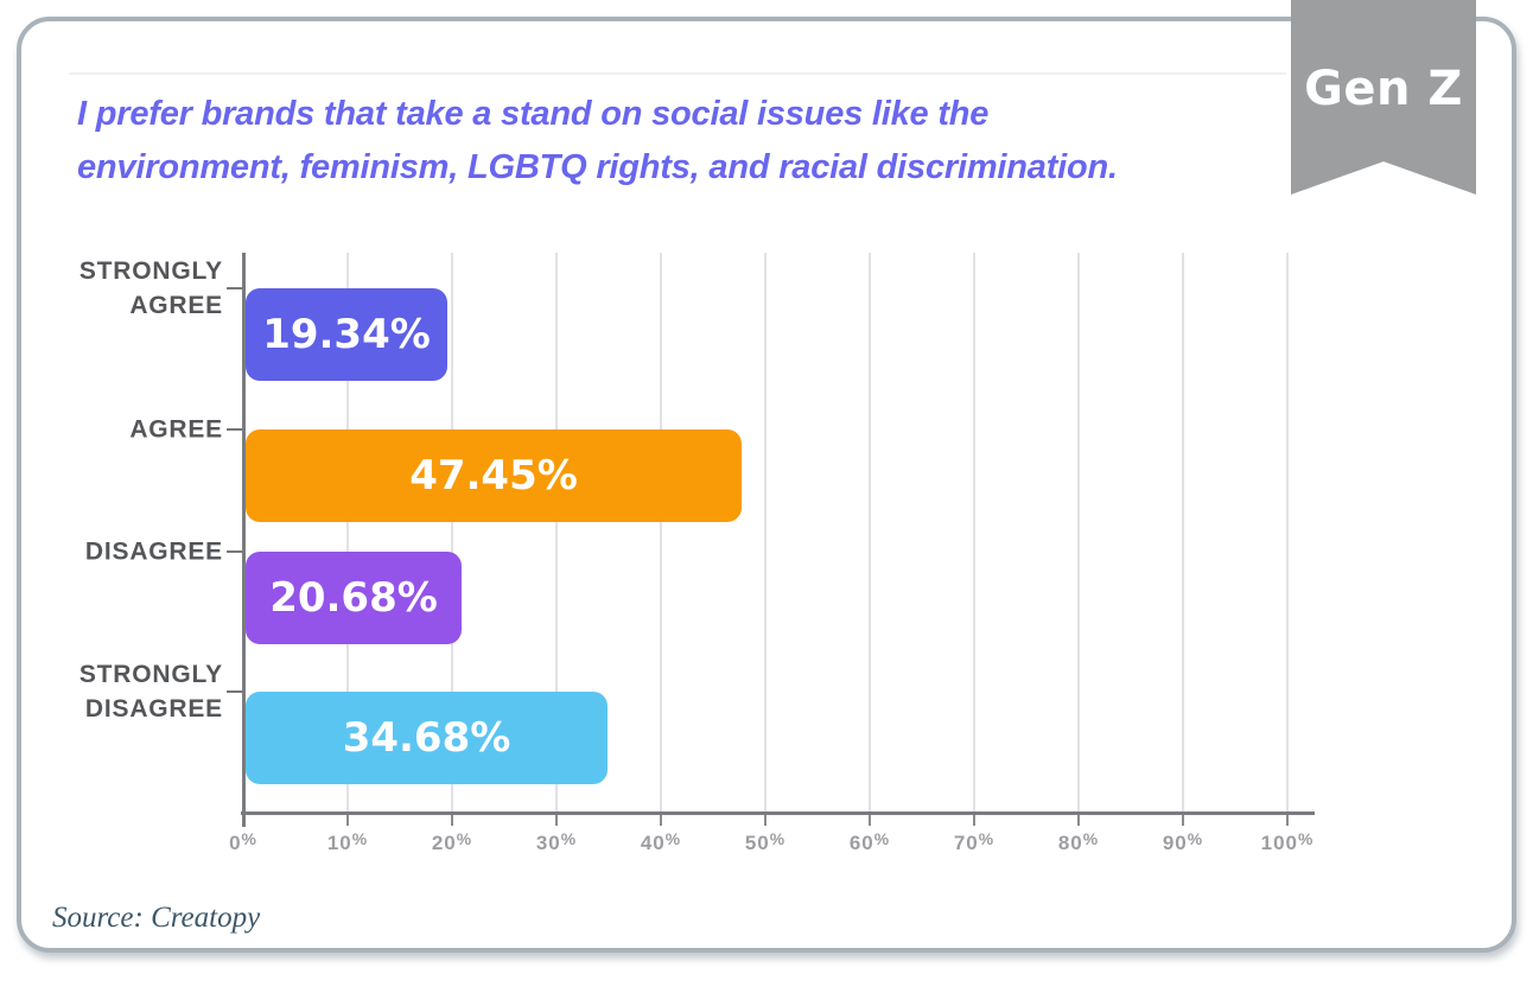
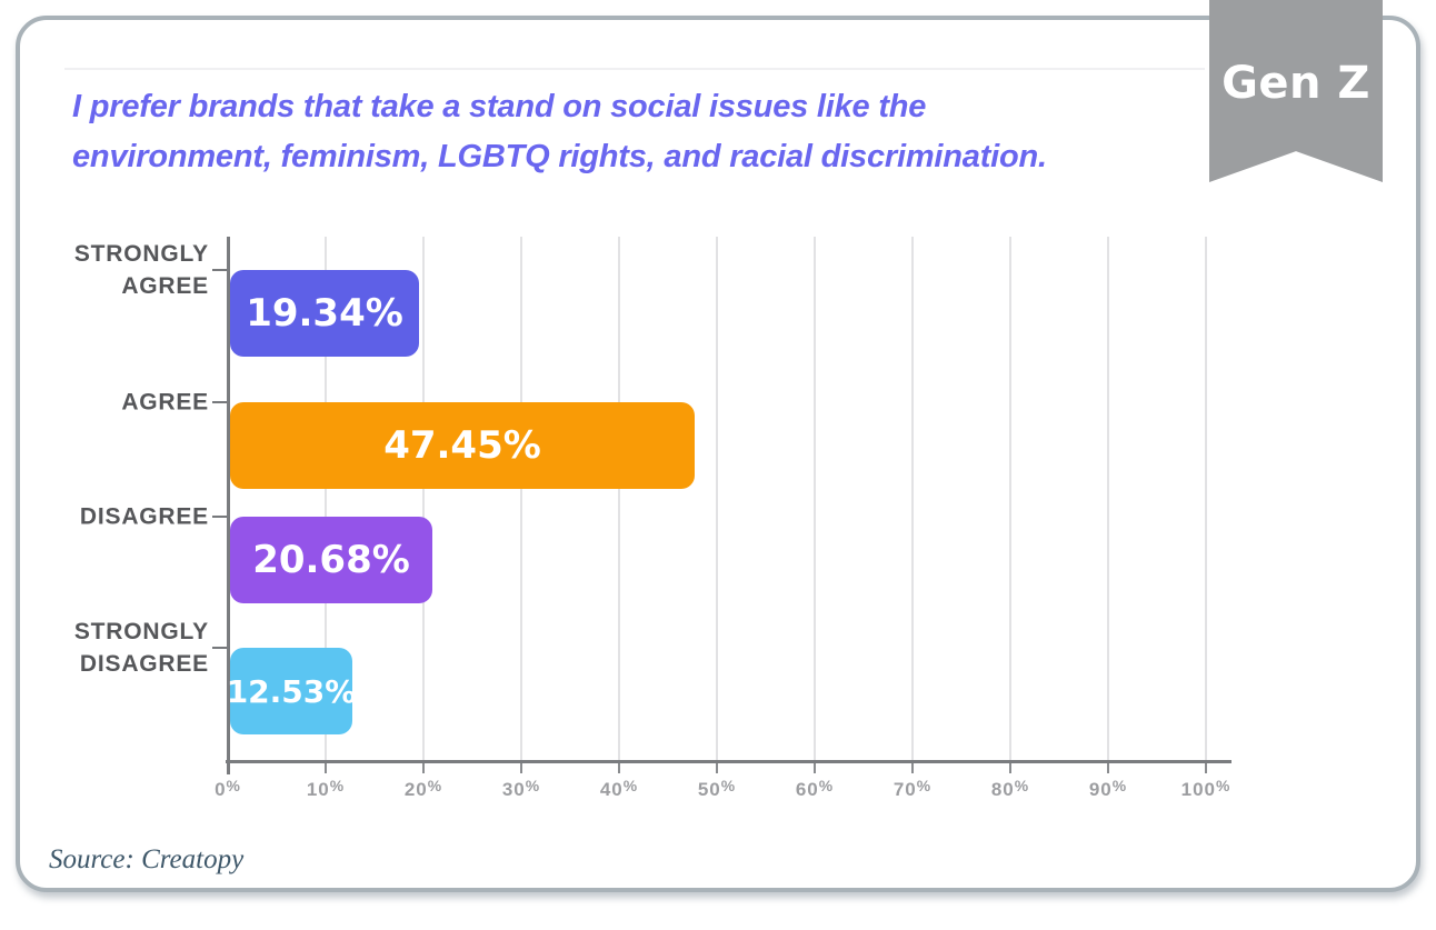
STRONGLY DISAGREE: 34.68% -> 12.53%
